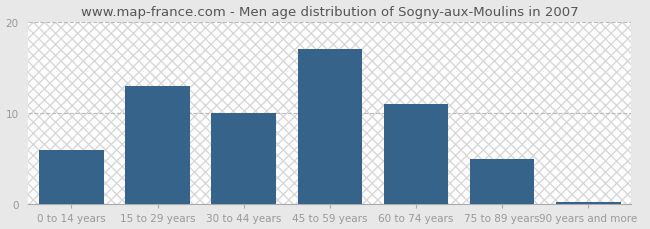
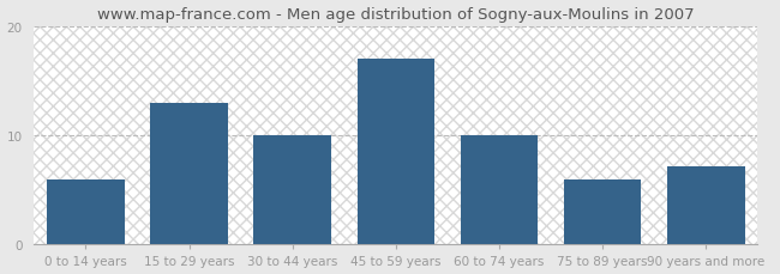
60 to 74 years: 11.0 -> 10.0
75 to 89 years: 5.0 -> 6.0
90 years and more: 0.3 -> 7.2
